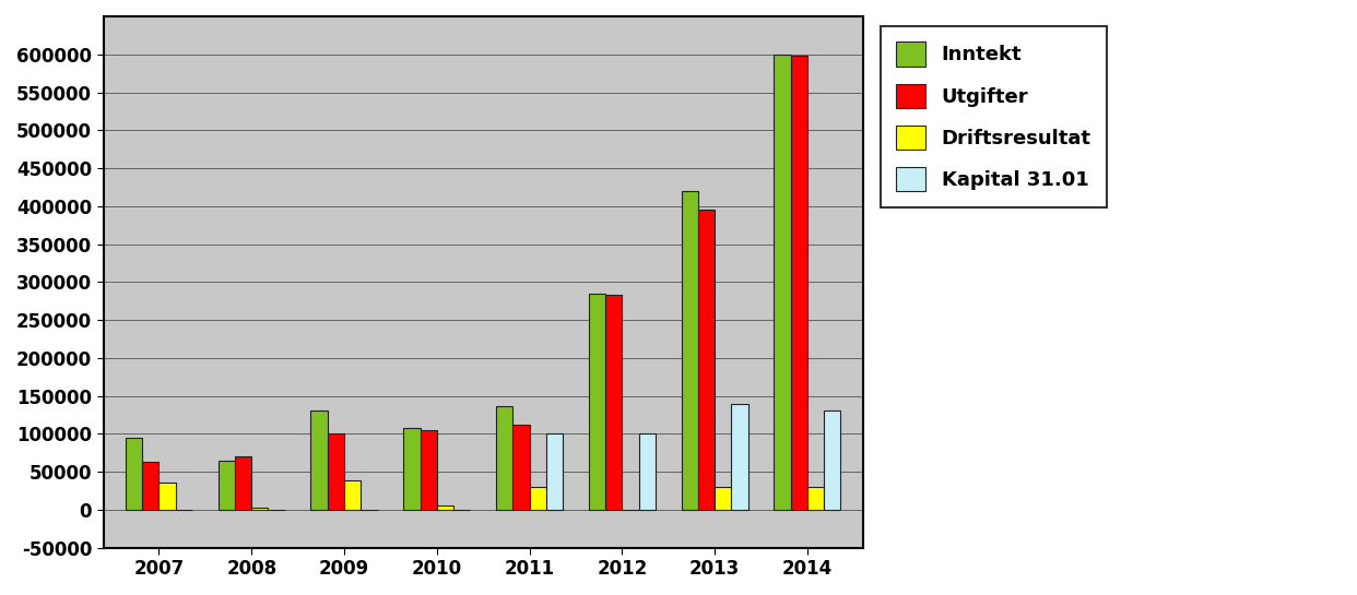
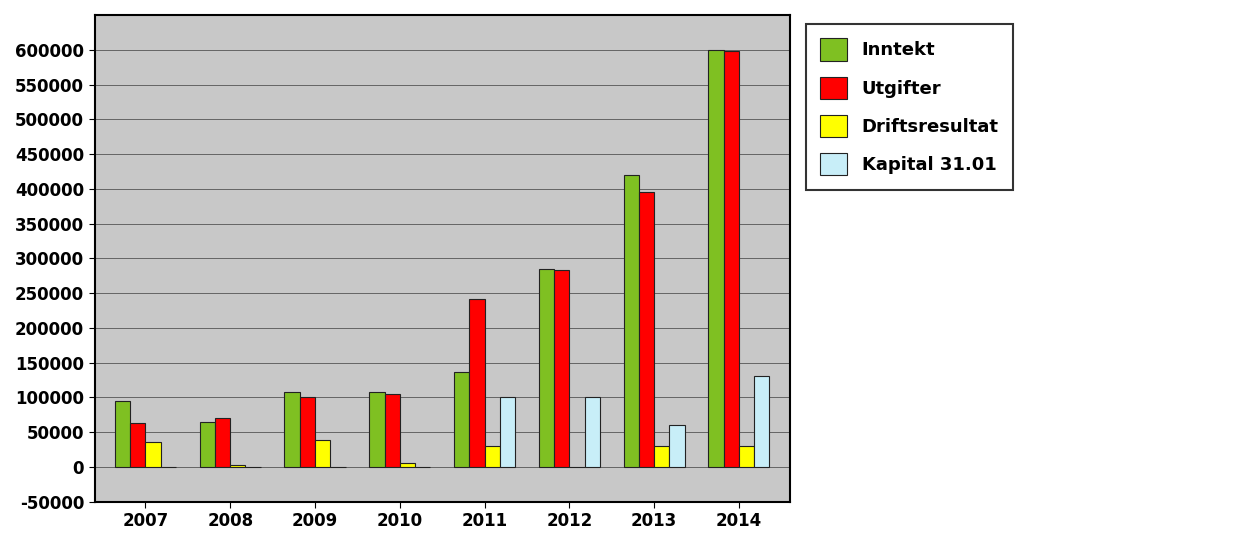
Inntekt/2009: 130000 -> 108000
Utgifter/2011: 112000 -> 242000
Kapital 31.01/2013: 140000 -> 60000
